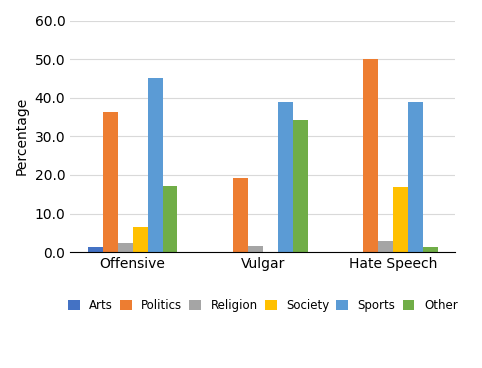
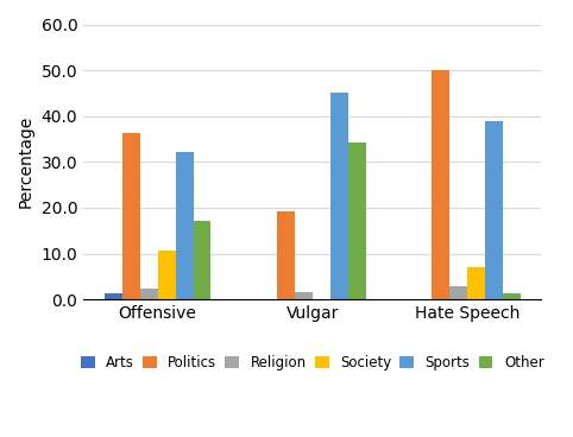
Society/Offensive: 6.5 -> 10.7
Sports/Offensive: 45.0 -> 32.2
Sports/Vulgar: 39.0 -> 45.0
Society/Hate Speech: 17.0 -> 7.0
